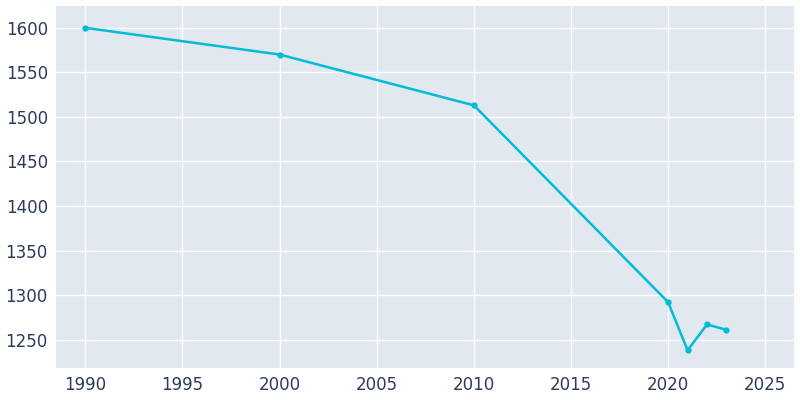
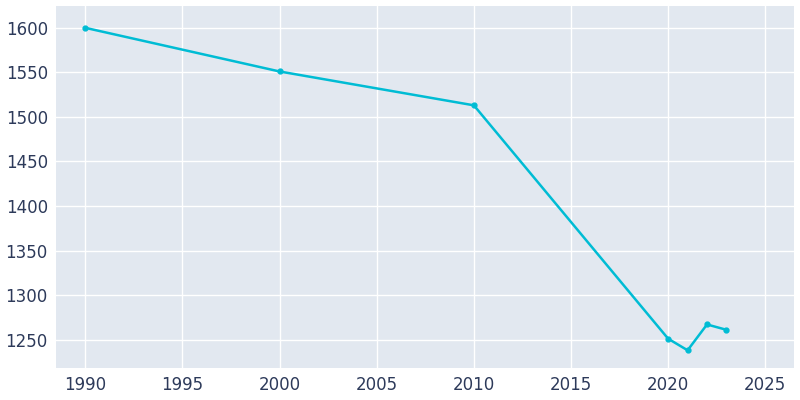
2000: 1570 -> 1551
2020: 1292 -> 1251
